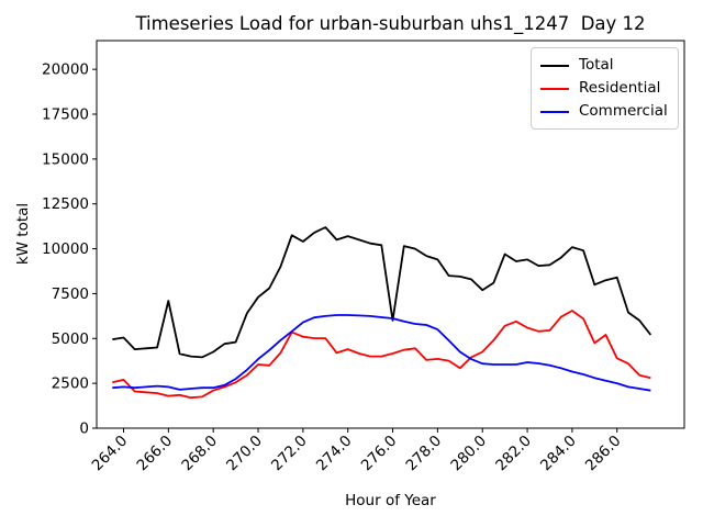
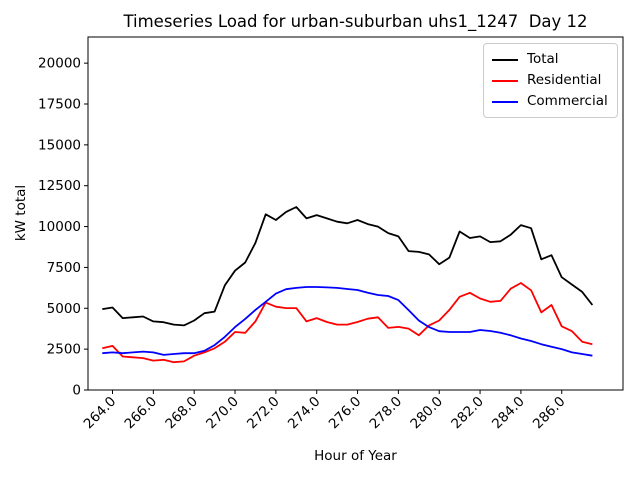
Total/266.0: 7100 -> 4200
Total/276.0: 6000 -> 10400
Total/286.0: 8400 -> 6900
